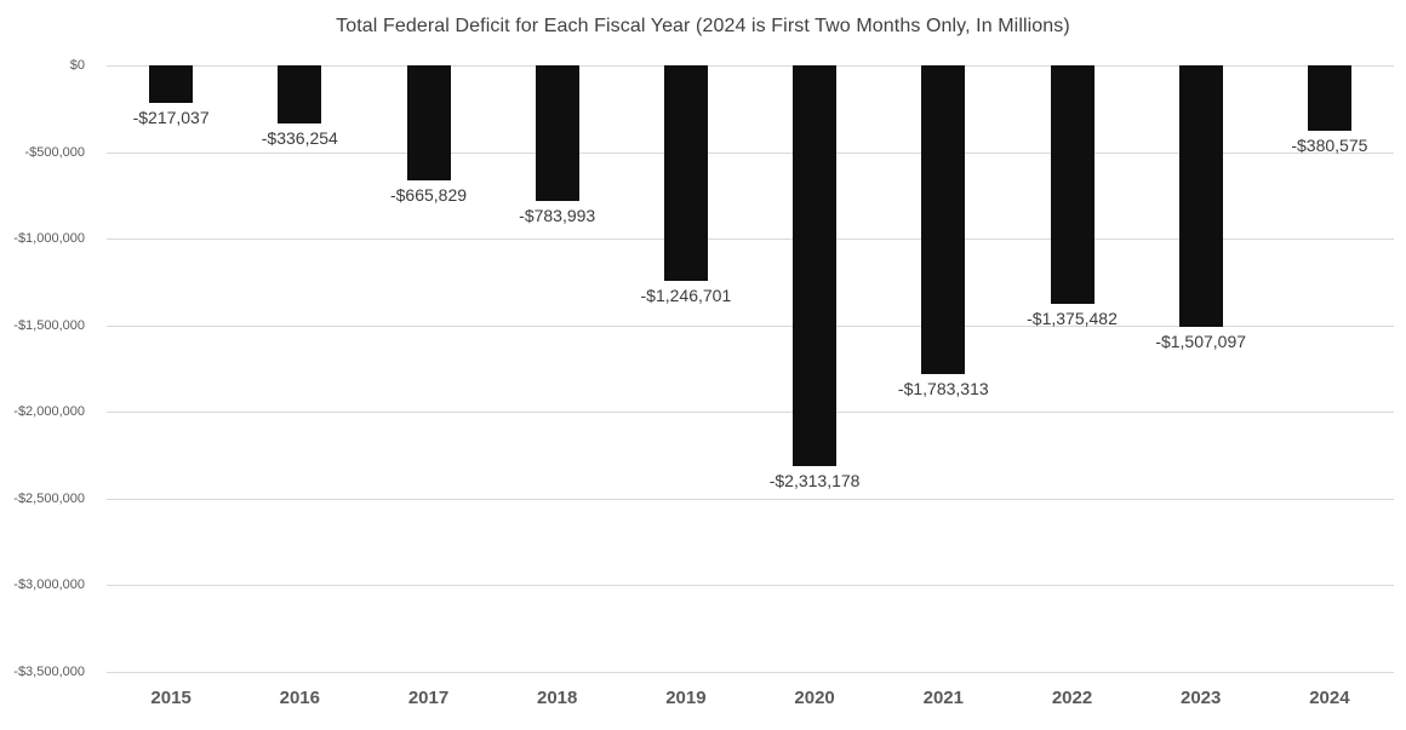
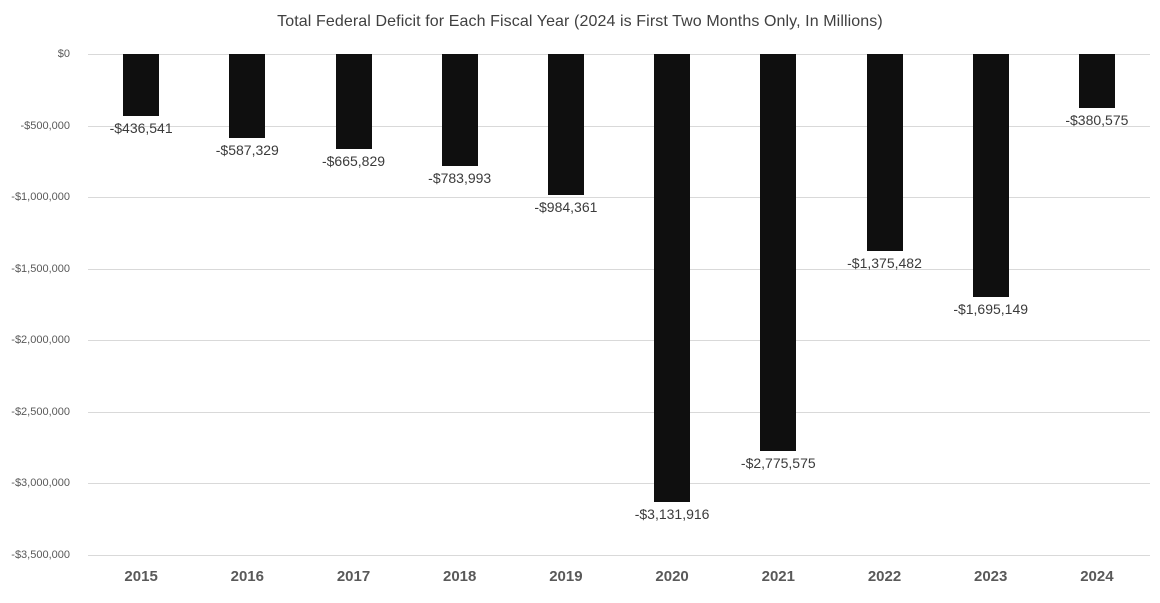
2015: -$217,037 -> -$436,541
2016: -$336,254 -> -$587,329
2019: -$1,246,701 -> -$984,361
2020: -$2,313,178 -> -$3,131,916
2021: -$1,783,313 -> -$2,775,575
2023: -$1,507,097 -> -$1,695,149
